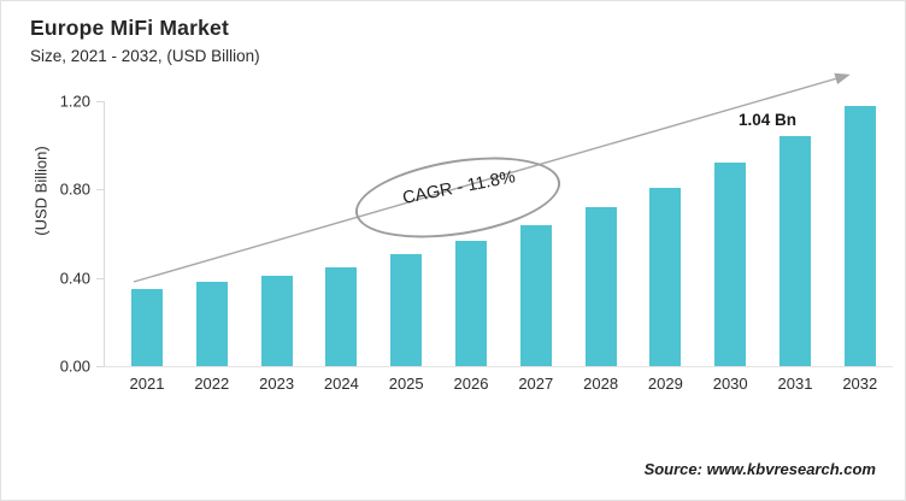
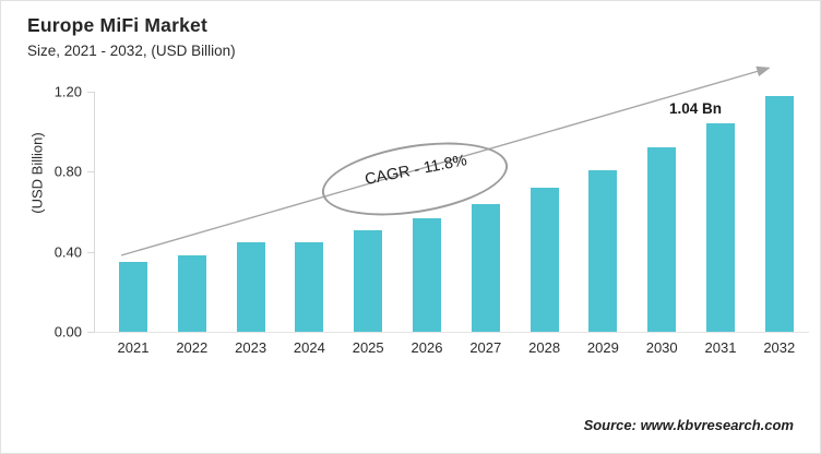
2023: 0.41 -> 0.45
